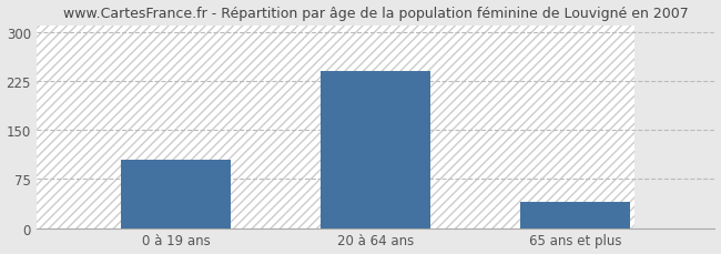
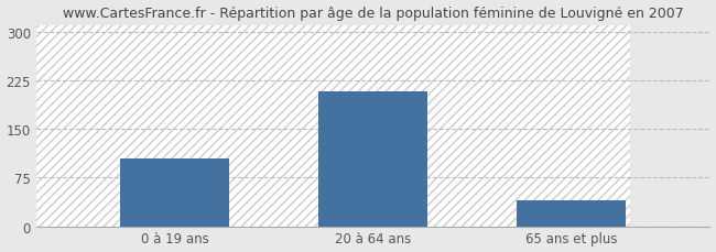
20 à 64 ans: 240 -> 208
